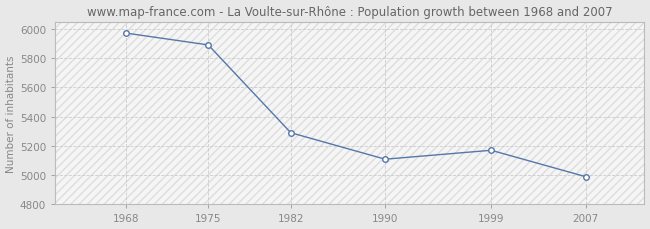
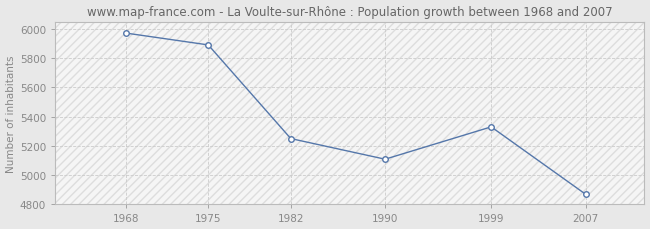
1982: 5290 -> 5250
1999: 5170 -> 5330
2007: 4990 -> 4870
